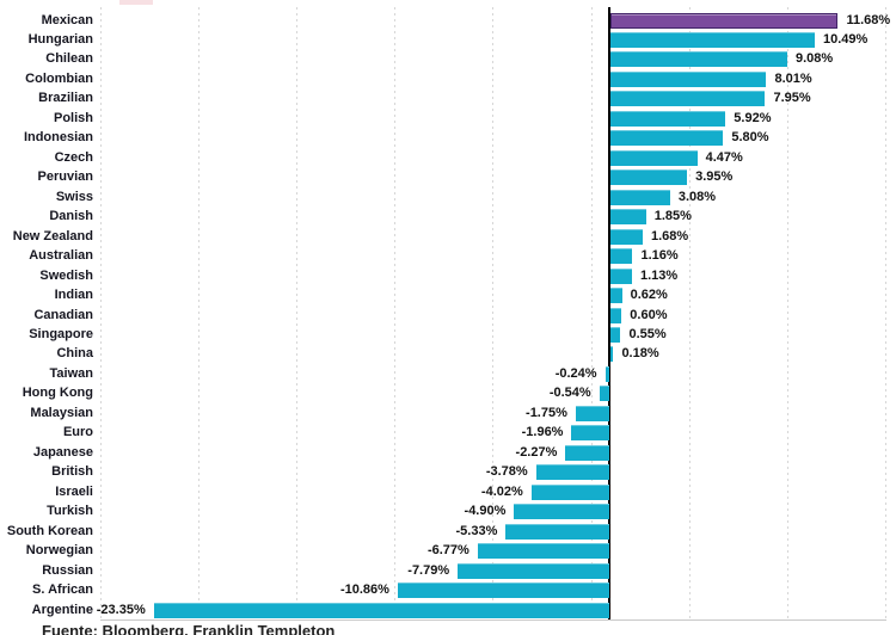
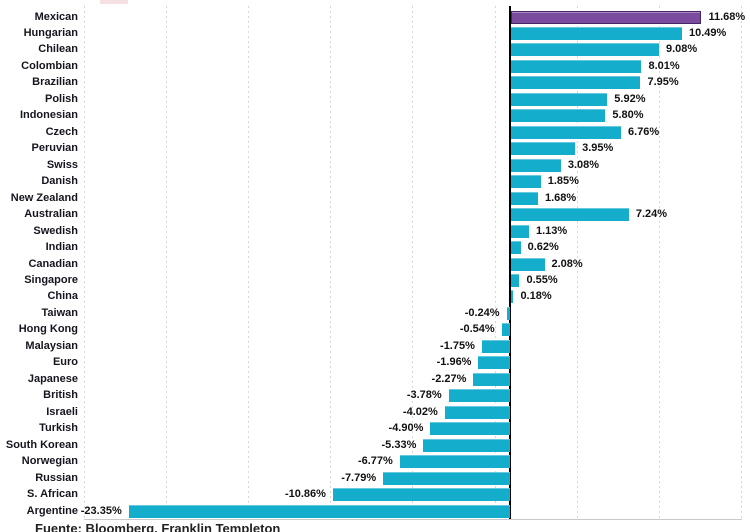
Czech: 4.47% -> 6.76%
Australian: 1.16% -> 7.24%
Canadian: 0.60% -> 2.08%
